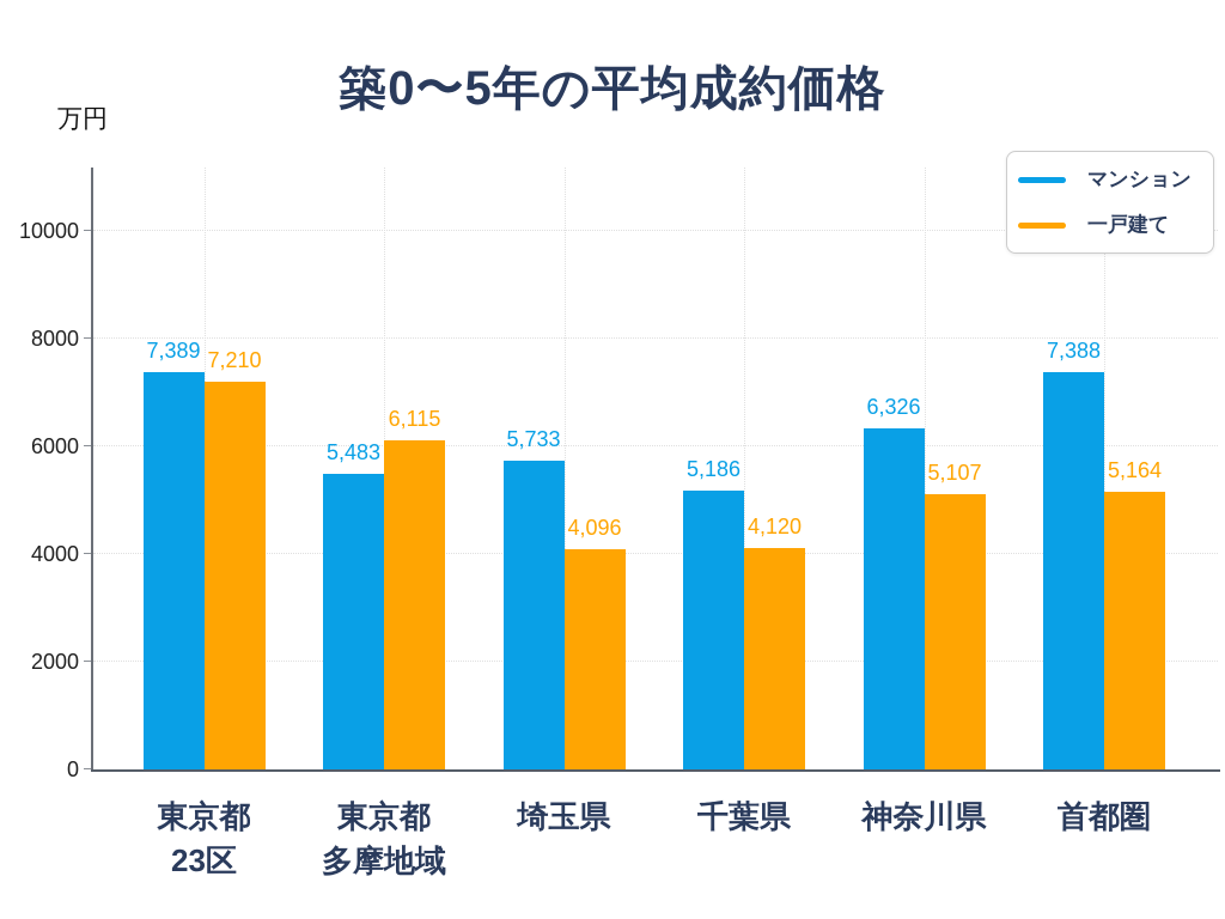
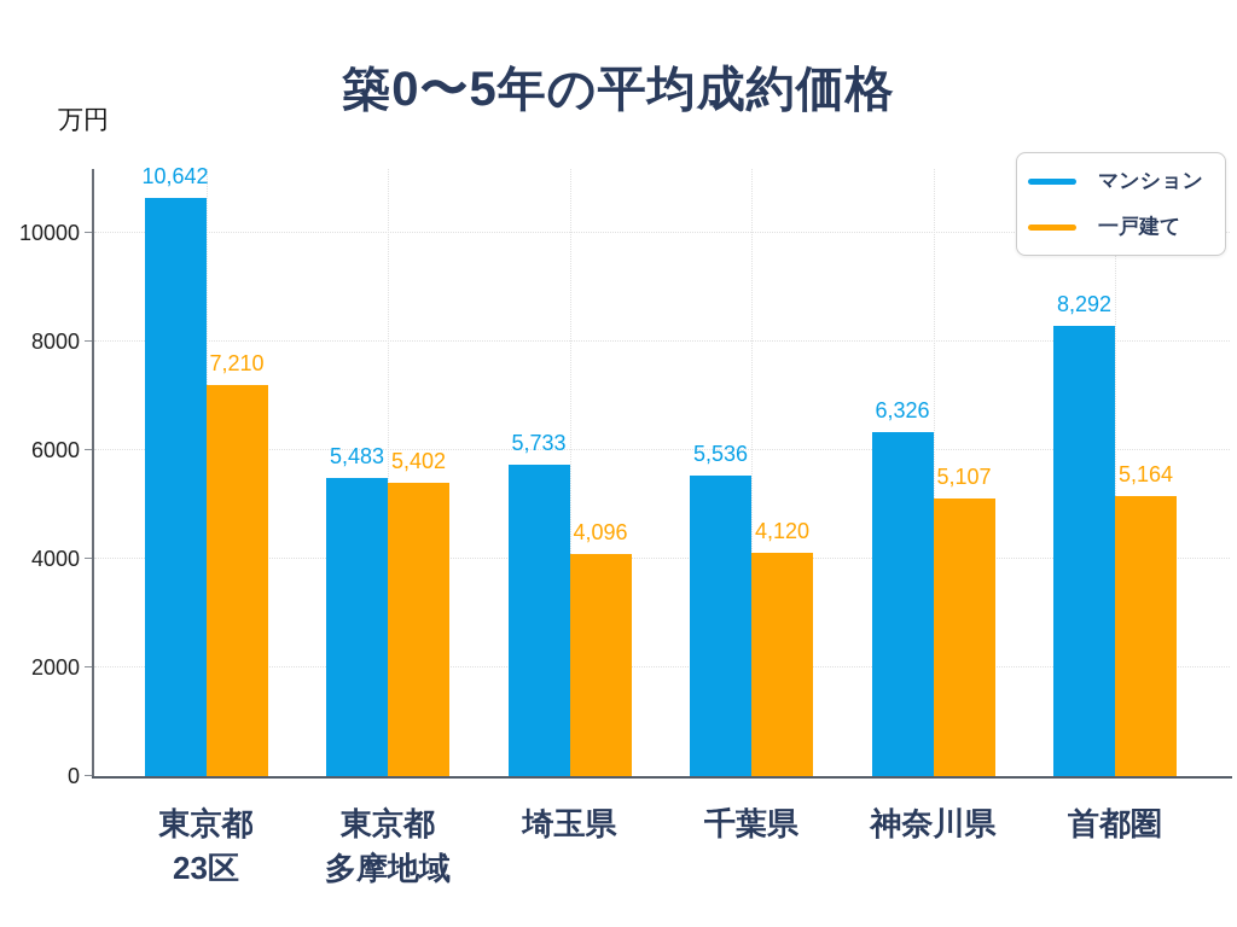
マンション/東京都 23区: 7,389 -> 10,642
一戸建て/東京都 多摩地域: 6,115 -> 5,402
マンション/千葉県: 5,186 -> 5,536
マンション/首都圏: 7,388 -> 8,292
